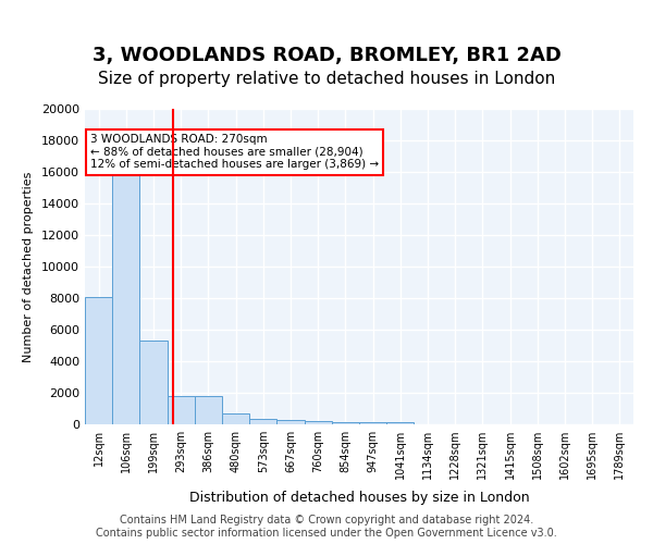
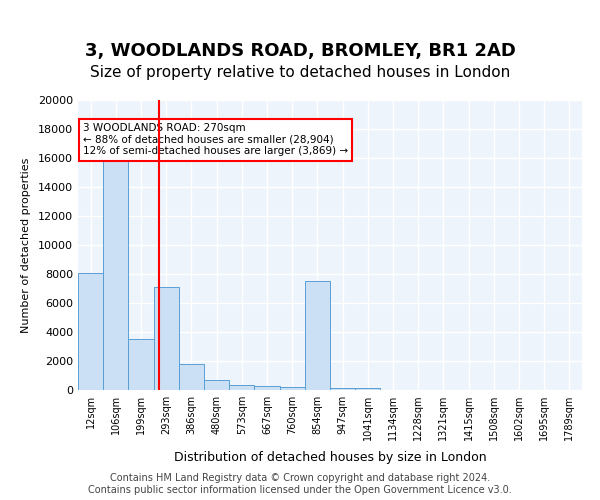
199sqm: 5300 -> 3500
293sqm: 1800 -> 7100
854sqm: 200 -> 7500
